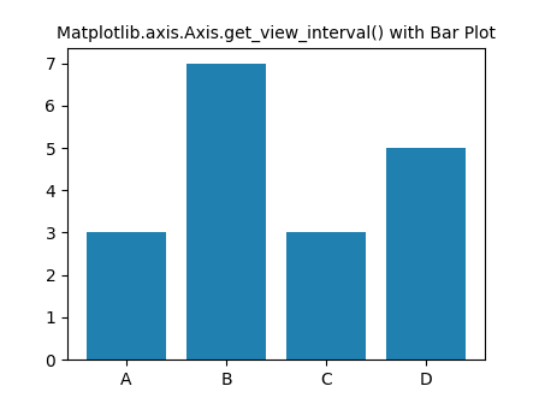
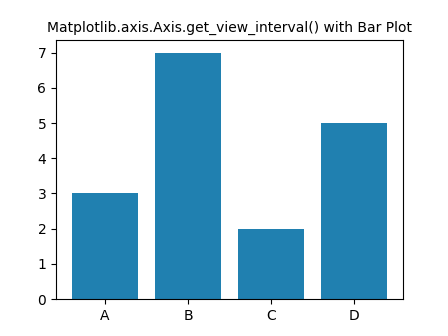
C: 3 -> 2
